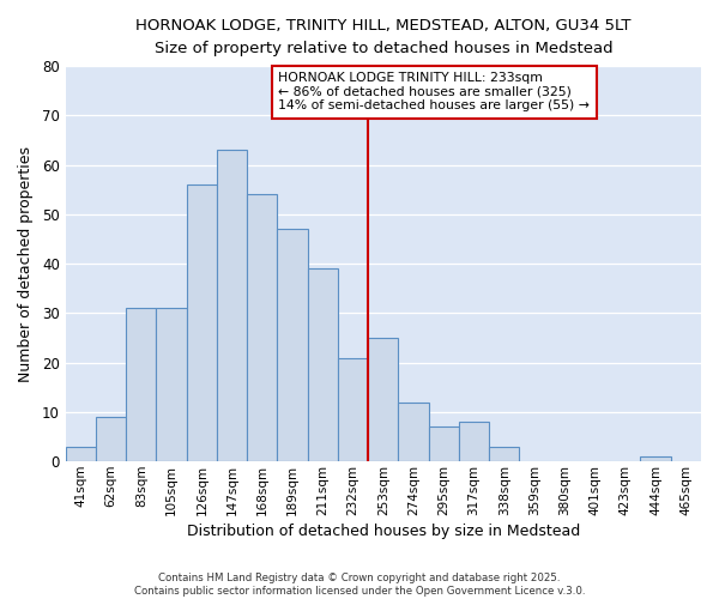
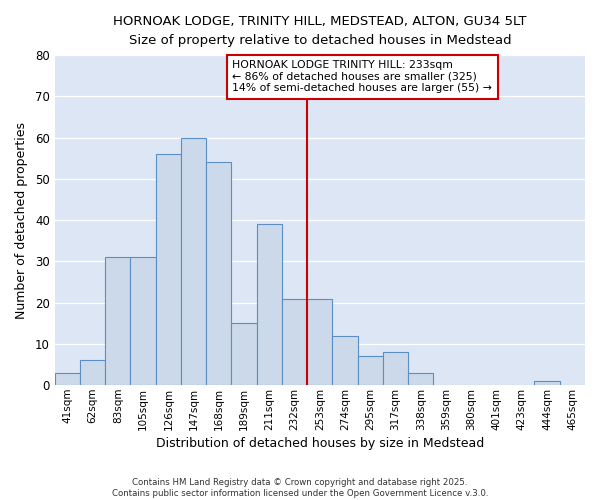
62sqm: 9 -> 6
147sqm: 63 -> 60
189sqm: 47 -> 15
253sqm: 25 -> 21
